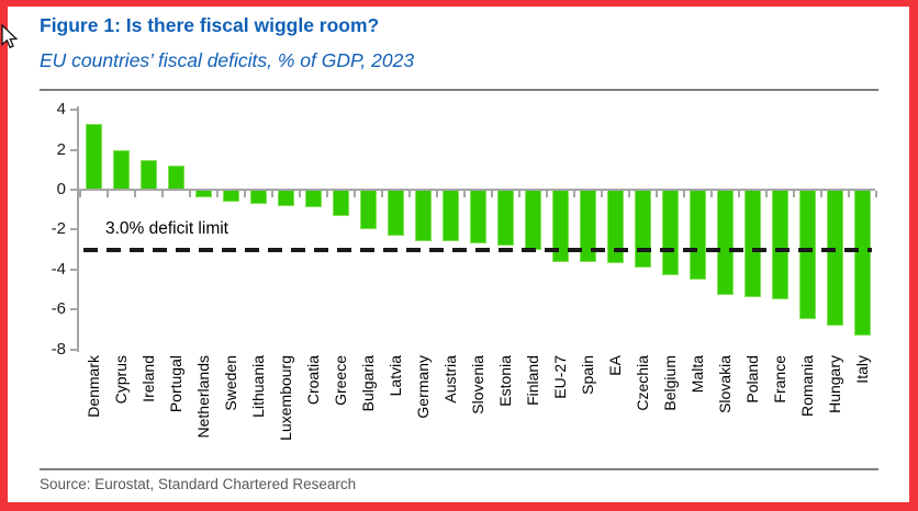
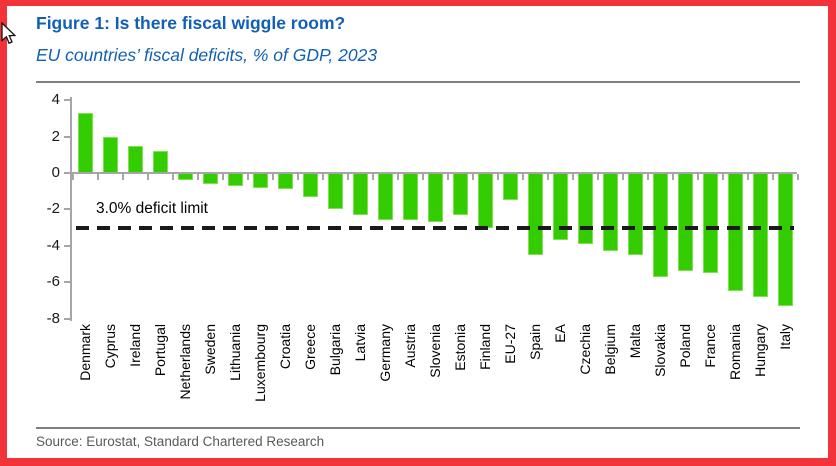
Estonia: -2.8 -> -2.3
EU-27: -3.6 -> -1.5
Spain: -3.6 -> -4.5
Slovakia: -5.3 -> -5.7
